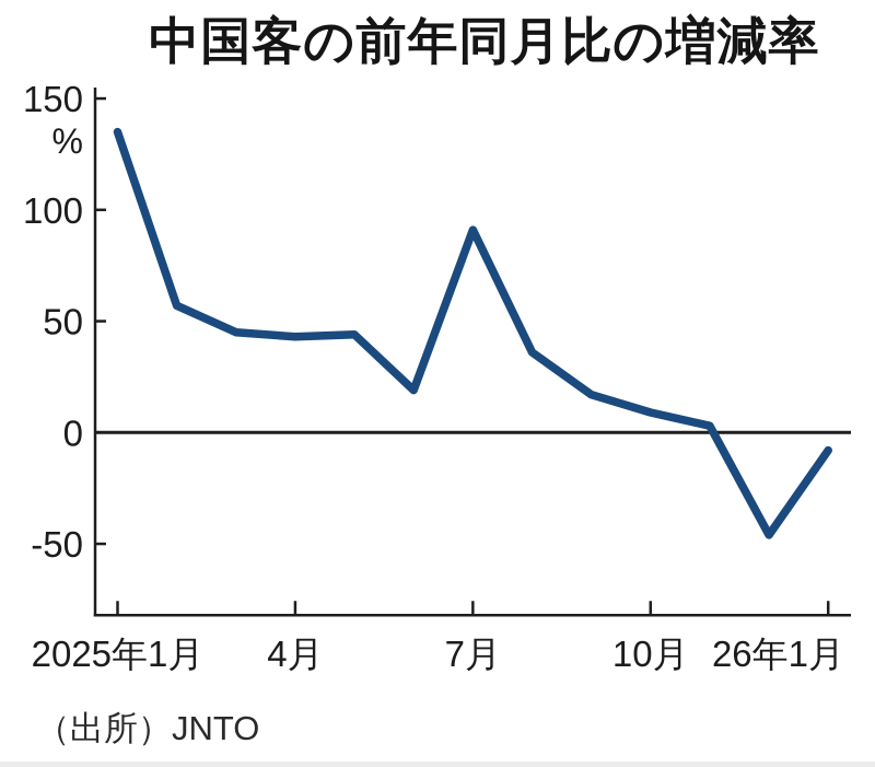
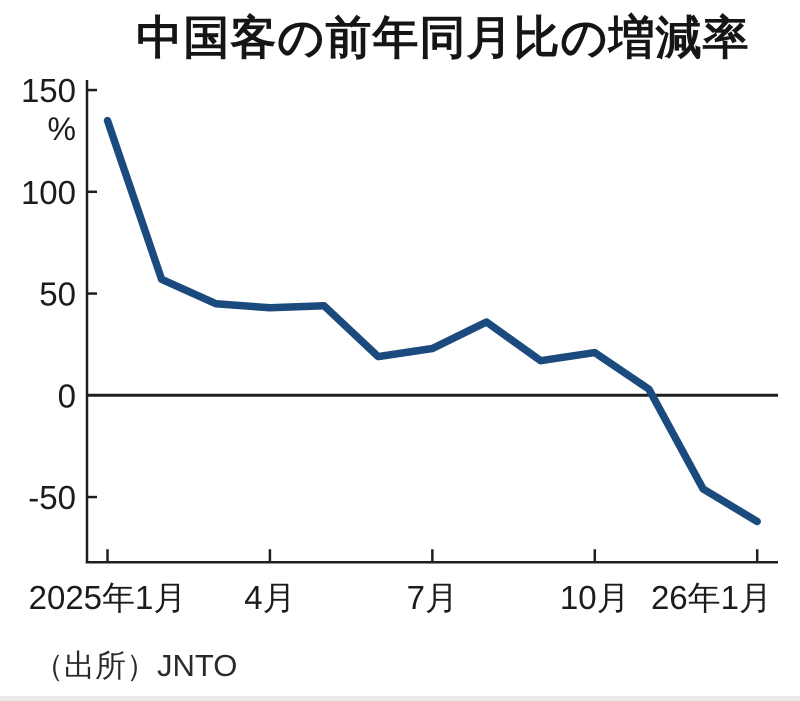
7月: 91 -> 23
10月: 9 -> 21
26年1月: -8 -> -62
